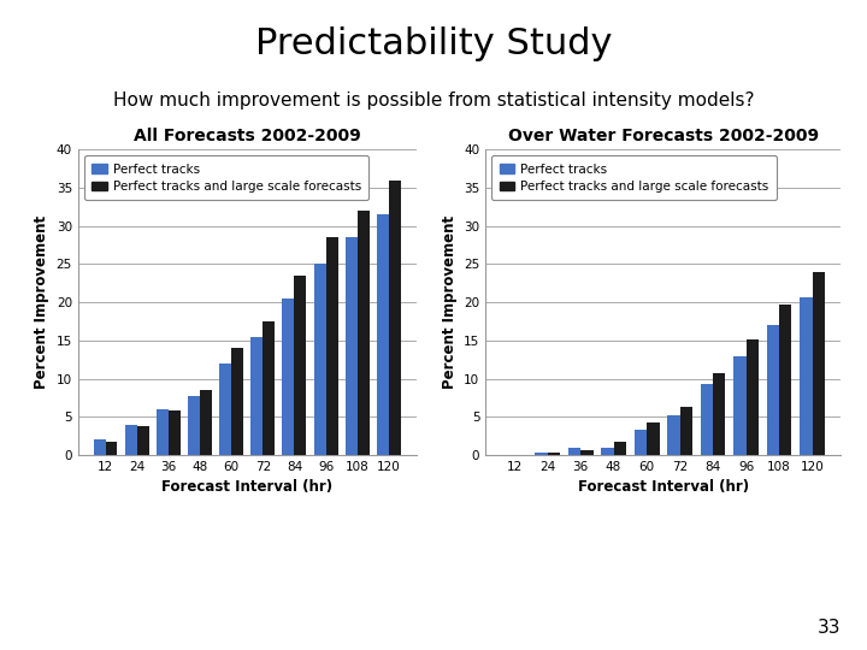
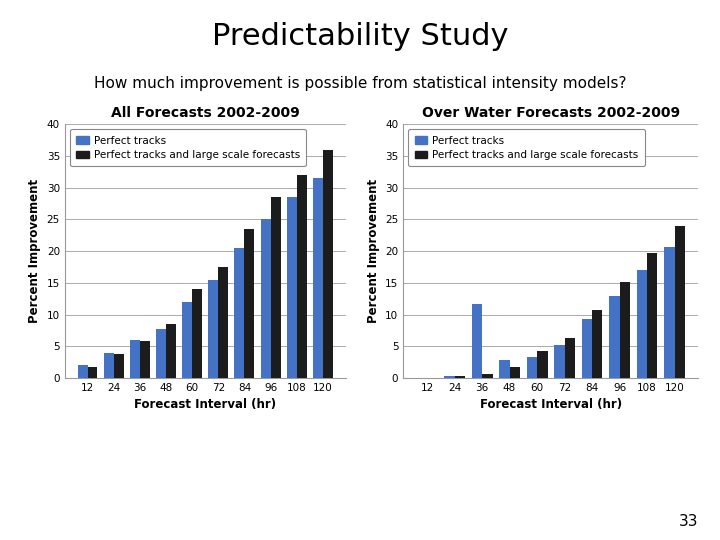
Over Water Forecasts 2002-2009/Perfect tracks/36: 1.0 -> 11.6
Over Water Forecasts 2002-2009/Perfect tracks/48: 1.0 -> 2.8
